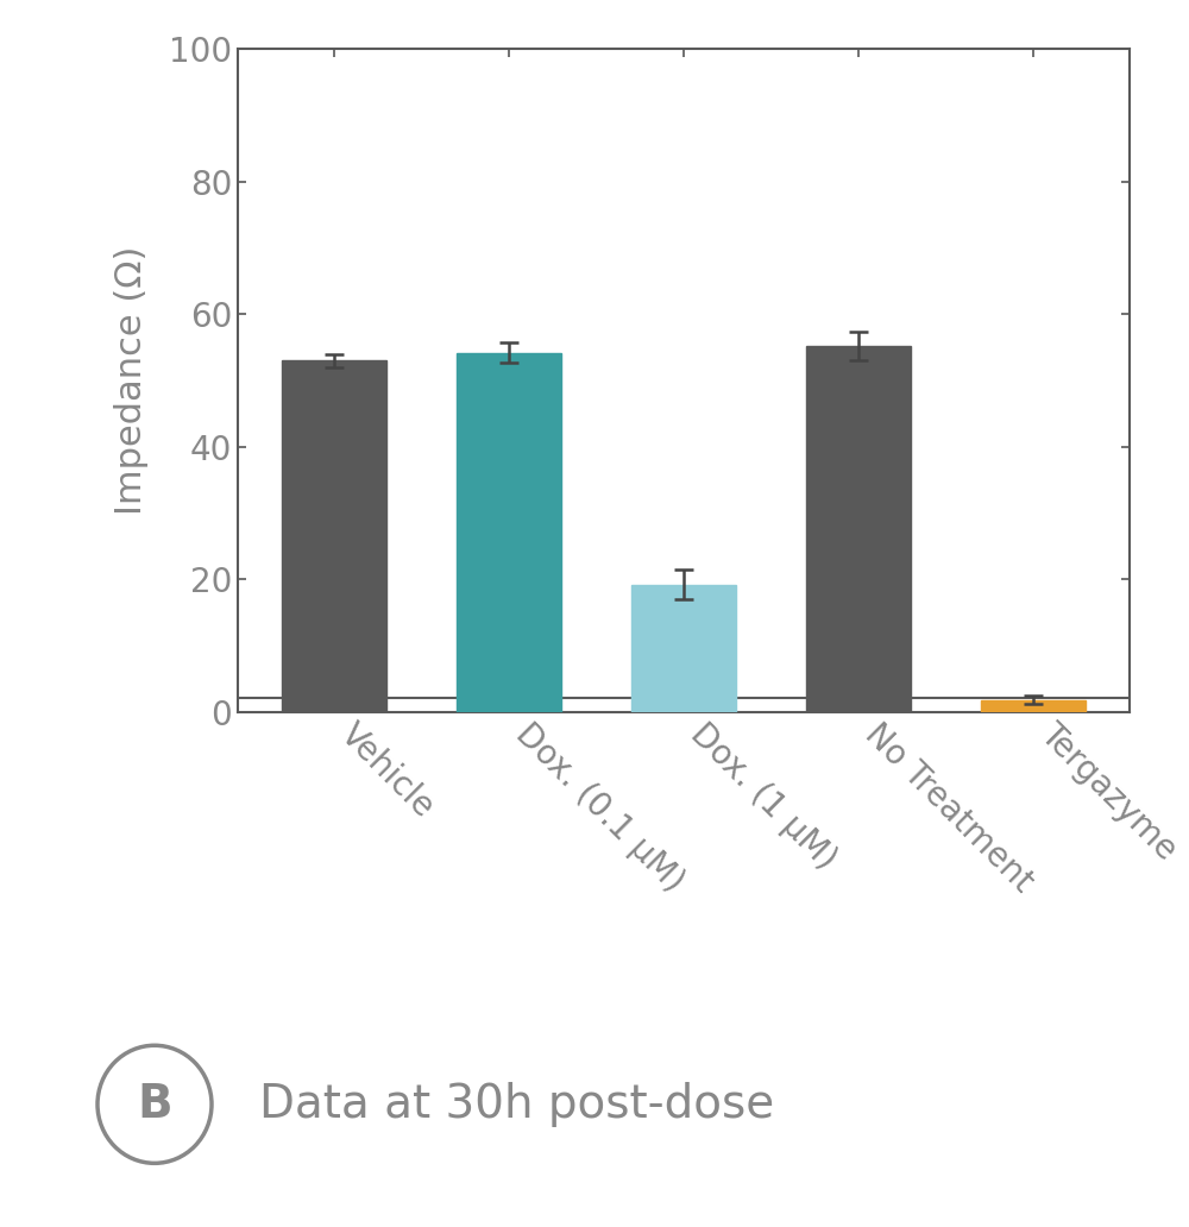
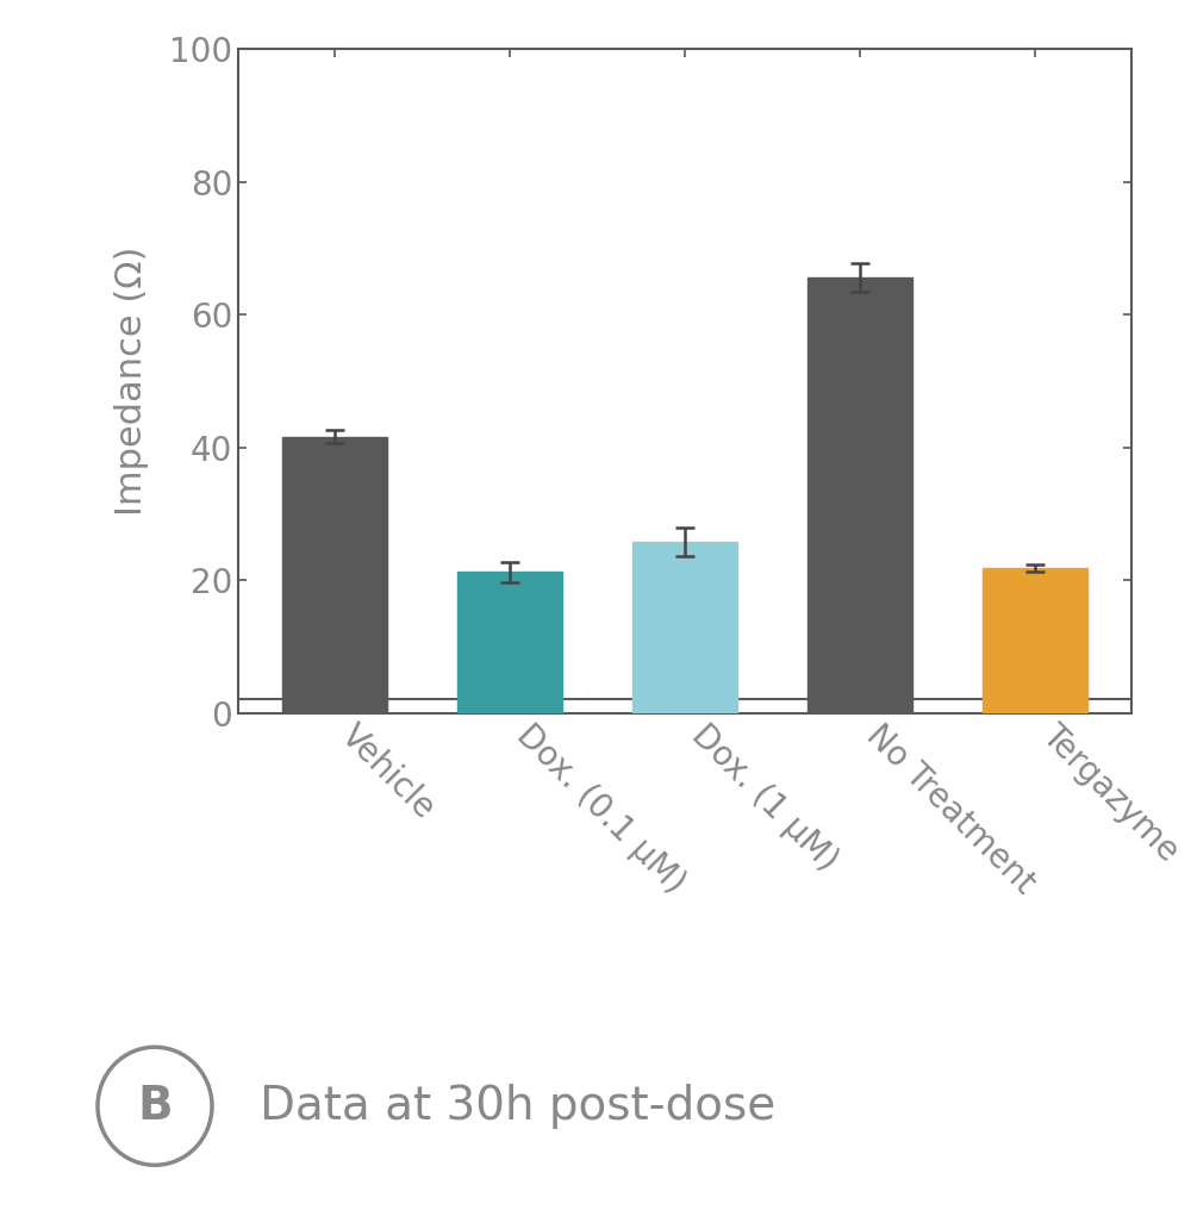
Vehicle: 53.0 -> 41.6
Dox. (0.1 μM): 54.2 -> 21.2
Dox. (1 μM): 19.2 -> 25.8
No Treatment: 55.2 -> 65.6
Tergazyme: 1.8 -> 21.8
